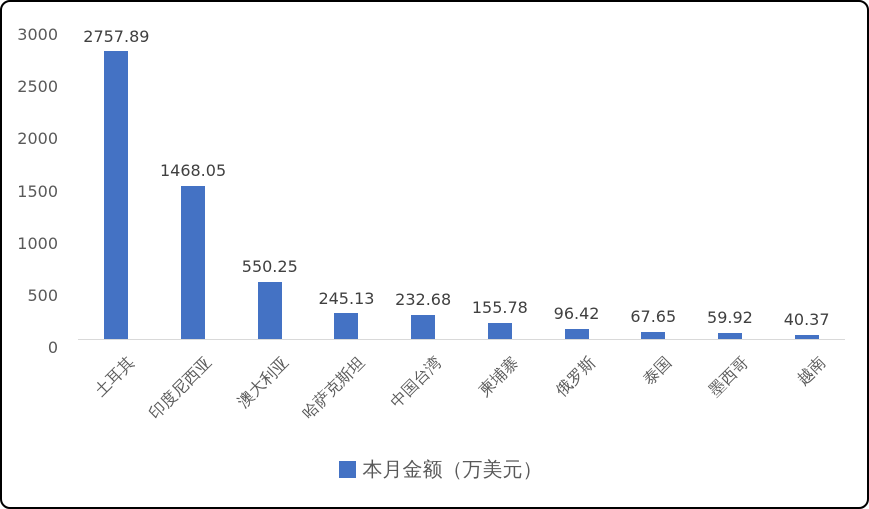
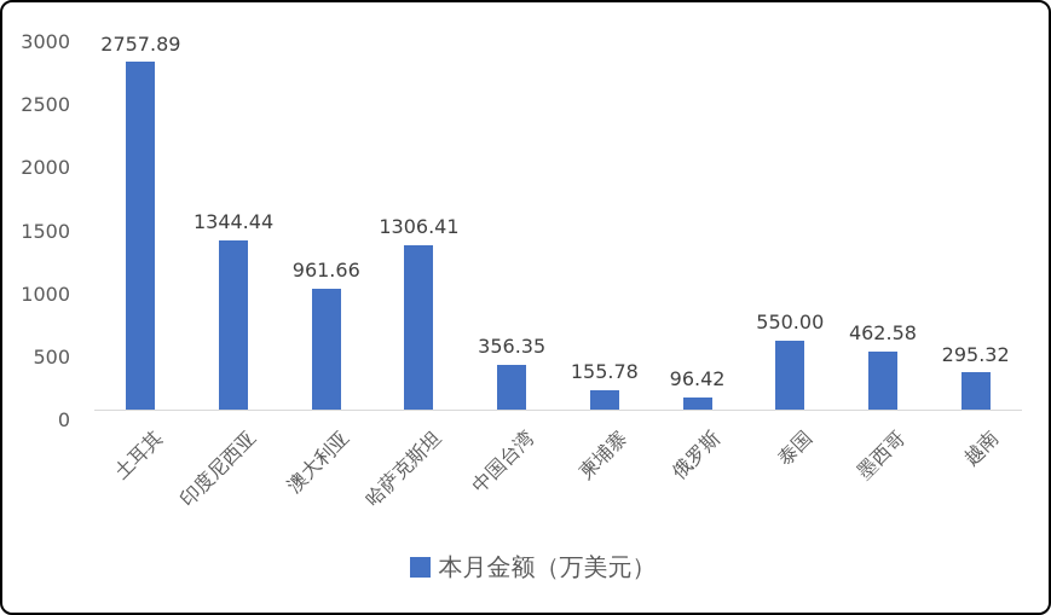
印度尼西亚: 1468.05 -> 1344.44
澳大利亚: 550.25 -> 961.66
哈萨克斯坦: 245.13 -> 1306.41
中国台湾: 232.68 -> 356.35
泰国: 67.65 -> 550.00
墨西哥: 59.92 -> 462.58
越南: 40.37 -> 295.32
